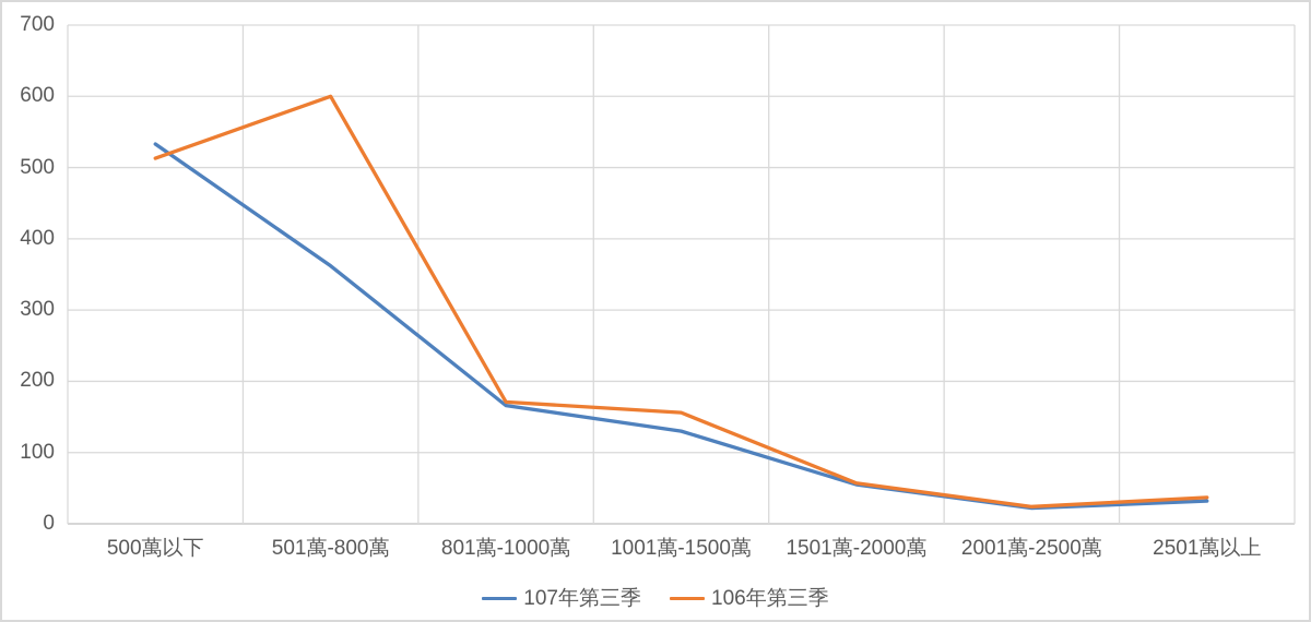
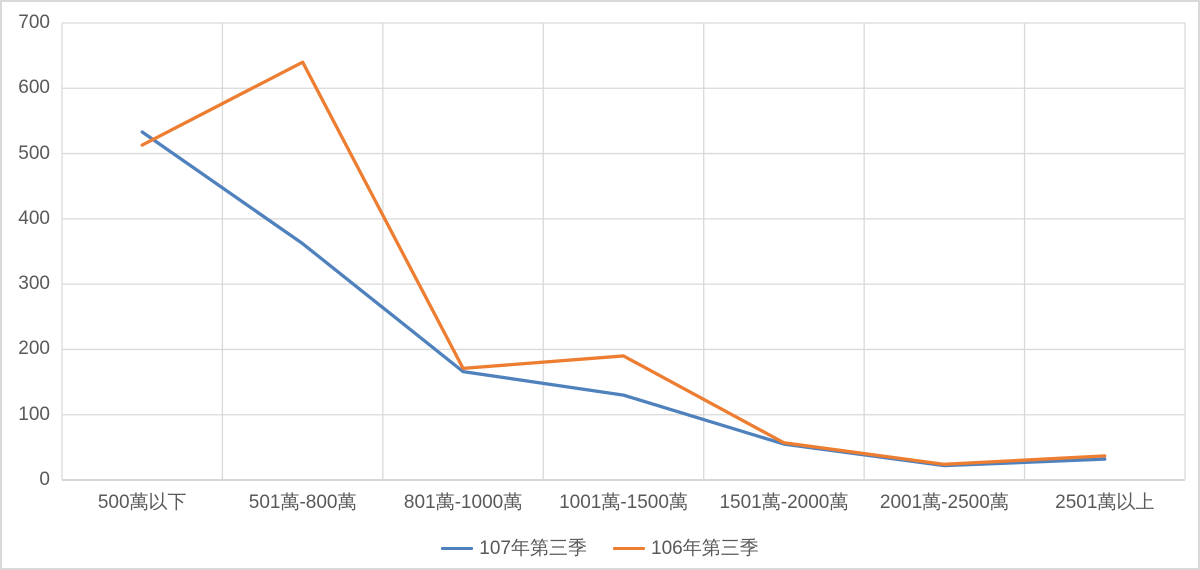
106年第三季/501萬-800萬: 600 -> 640
106年第三季/1001萬-1500萬: 160 -> 190
